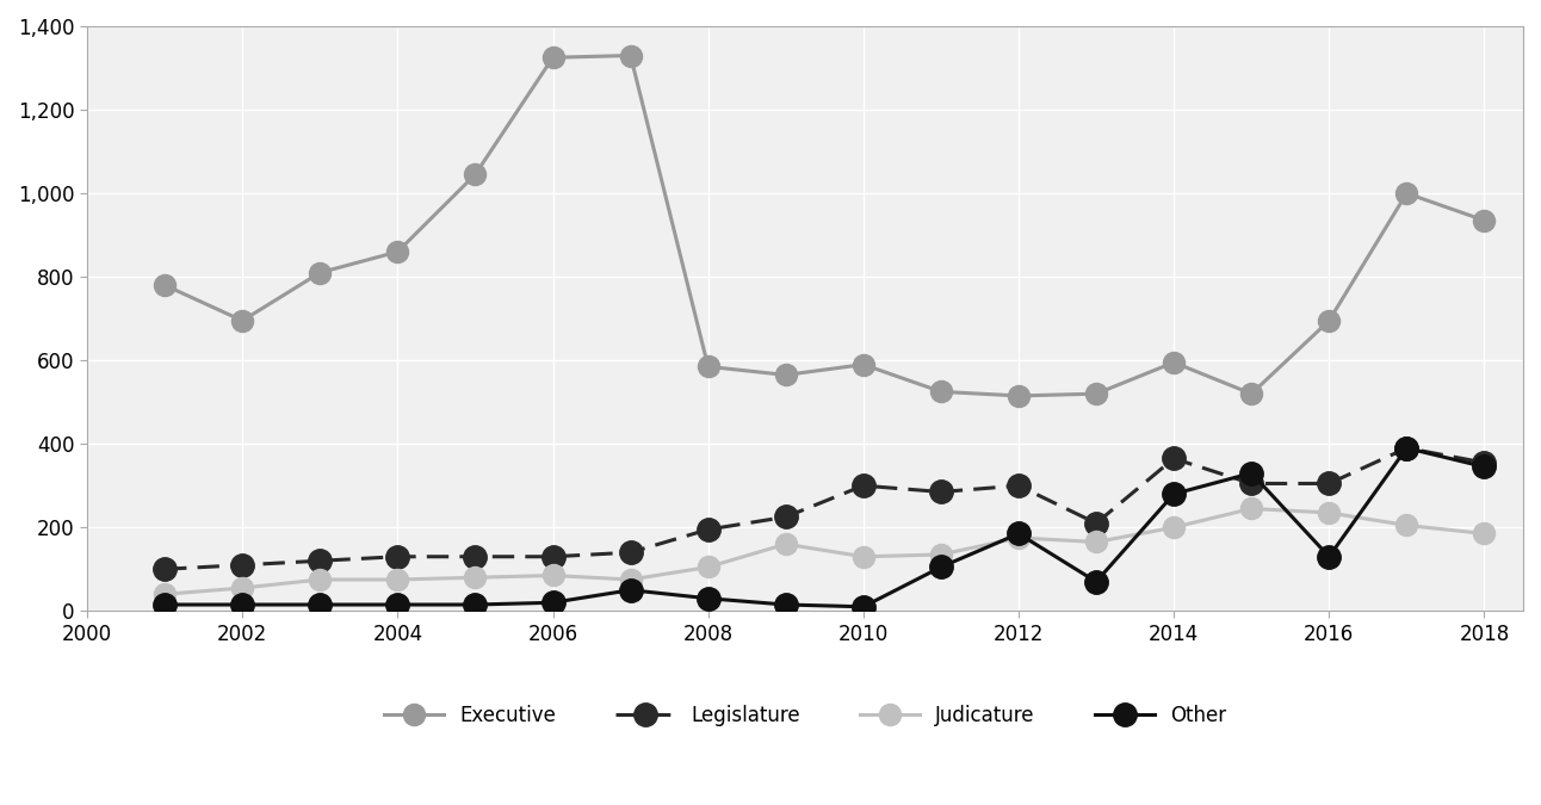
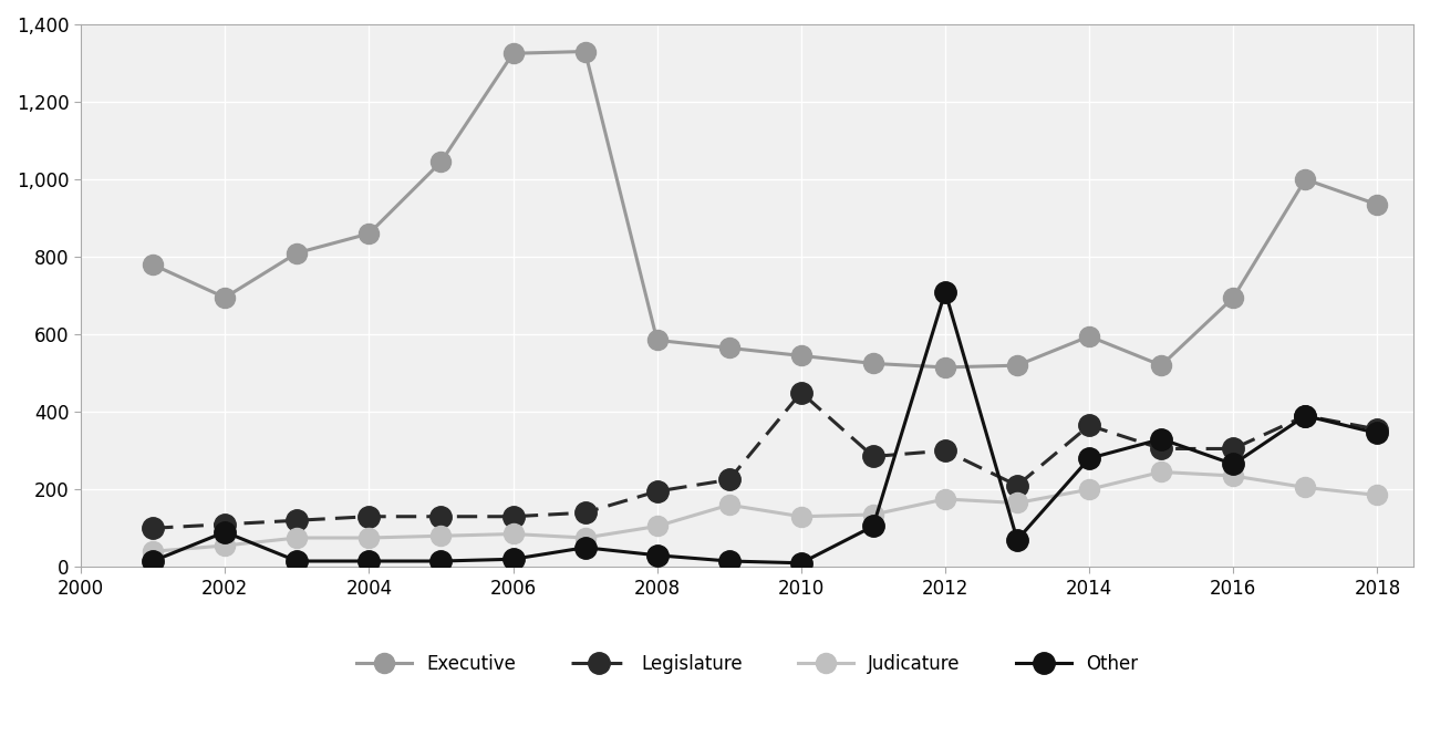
Other/2002: 15 -> 90
Executive/2010: 590 -> 545
Legislature/2010: 300 -> 450
Other/2012: 185 -> 710
Other/2016: 130 -> 265
